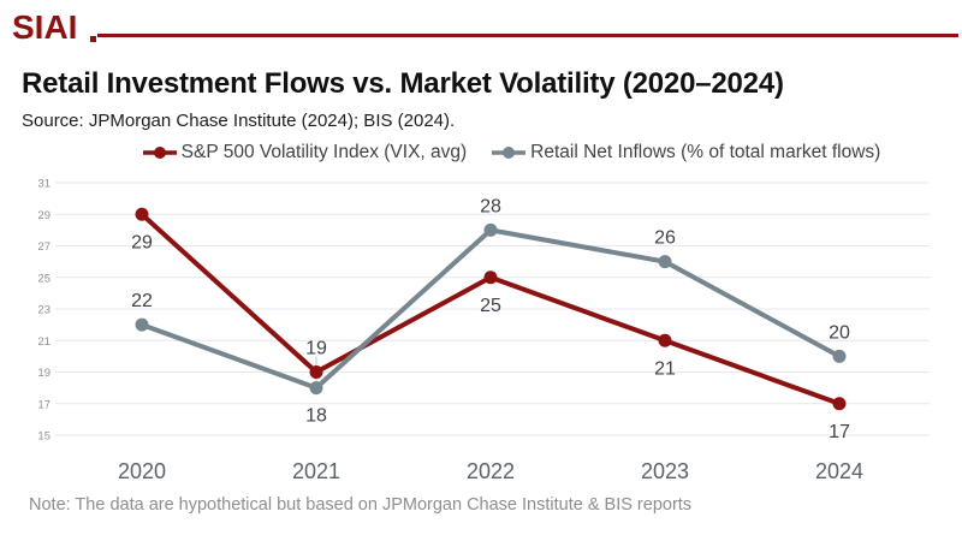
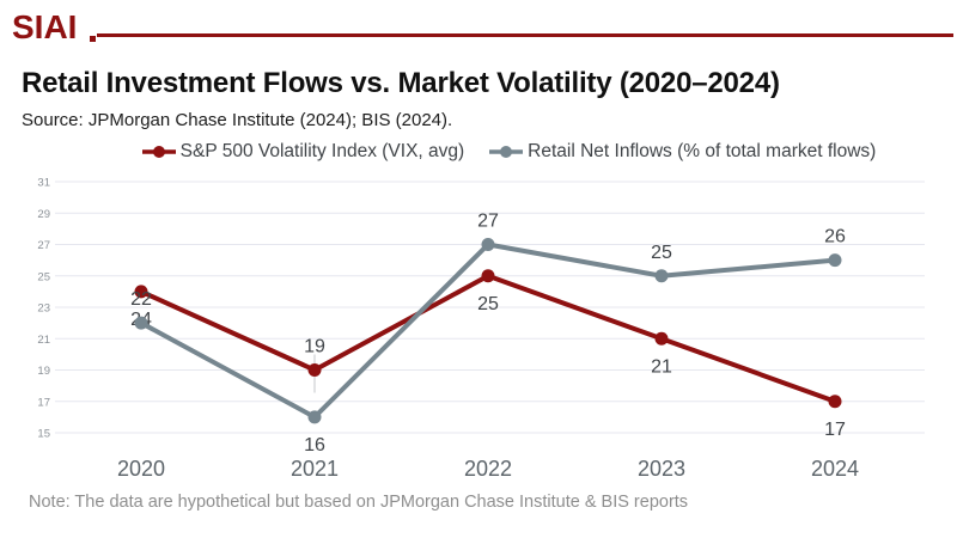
S&P 500 Volatility Index (VIX, avg)/2020: 29 -> 24
Retail Net Inflows (% of total market flows)/2021: 18 -> 16
Retail Net Inflows (% of total market flows)/2022: 28 -> 27
Retail Net Inflows (% of total market flows)/2023: 26 -> 25
Retail Net Inflows (% of total market flows)/2024: 20 -> 26
